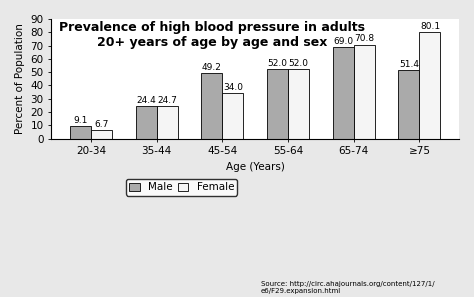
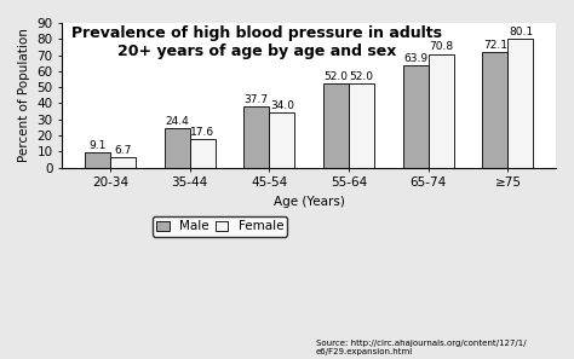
Female/35-44: 24.7 -> 17.6
Male/45-54: 49.2 -> 37.7
Male/65-74: 69 -> 64
Male/≥75: 51.4 -> 72.1
